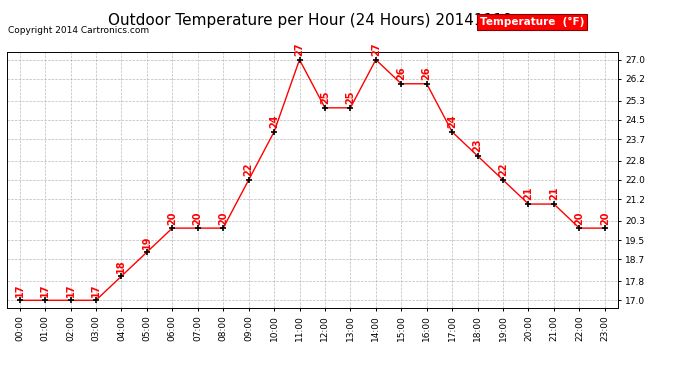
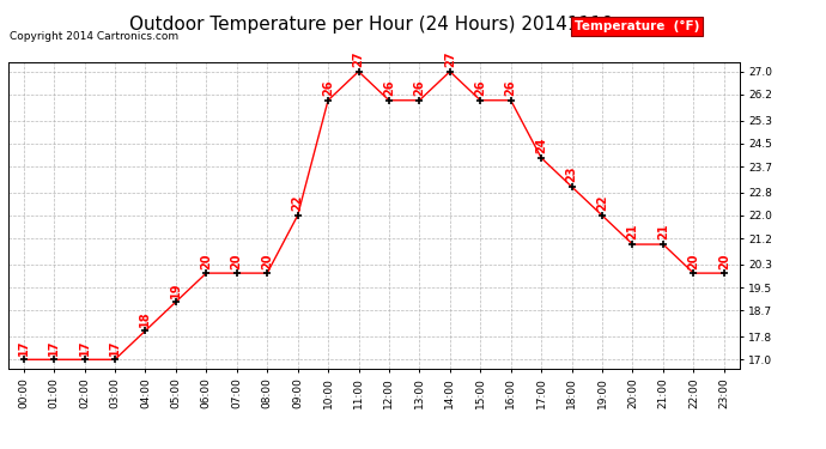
10:00: 24 -> 26
12:00: 25 -> 26
13:00: 25 -> 26
